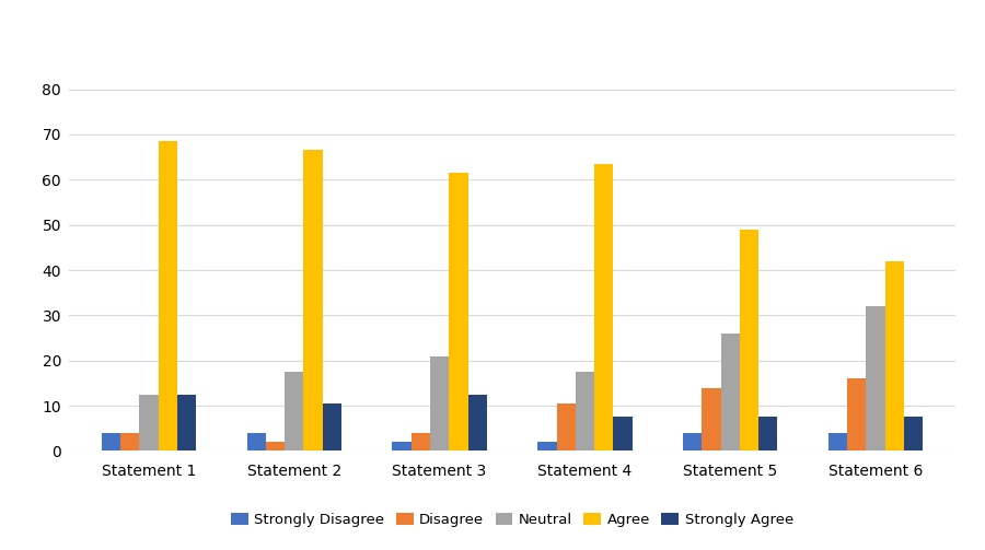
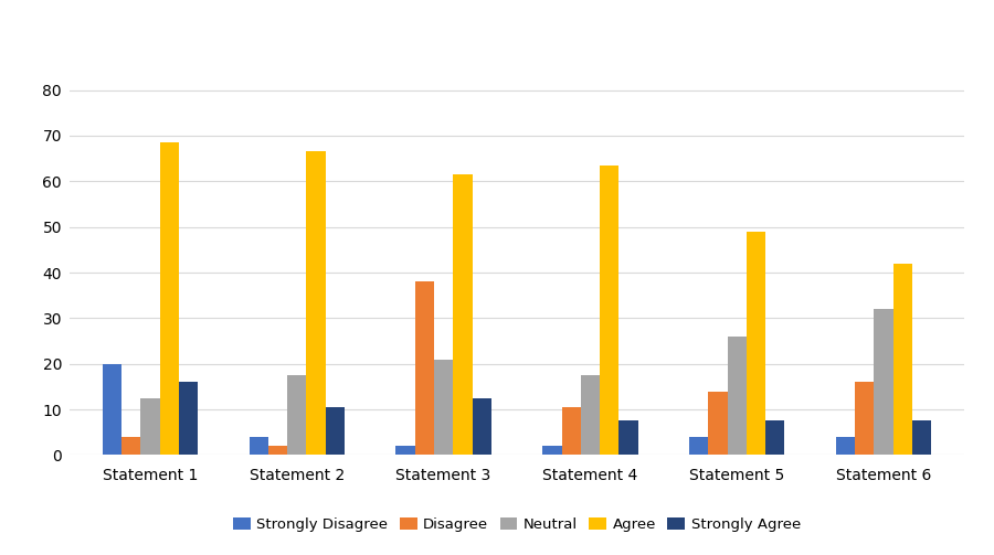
Strongly Disagree/Statement 1: 4 -> 20
Strongly Agree/Statement 1: 12.5 -> 16.0
Disagree/Statement 3: 4.0 -> 38.0
